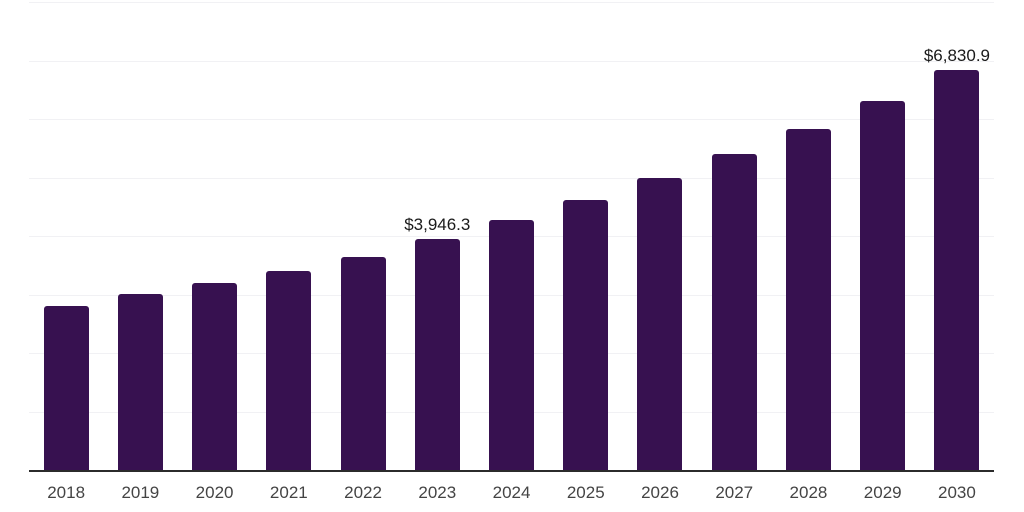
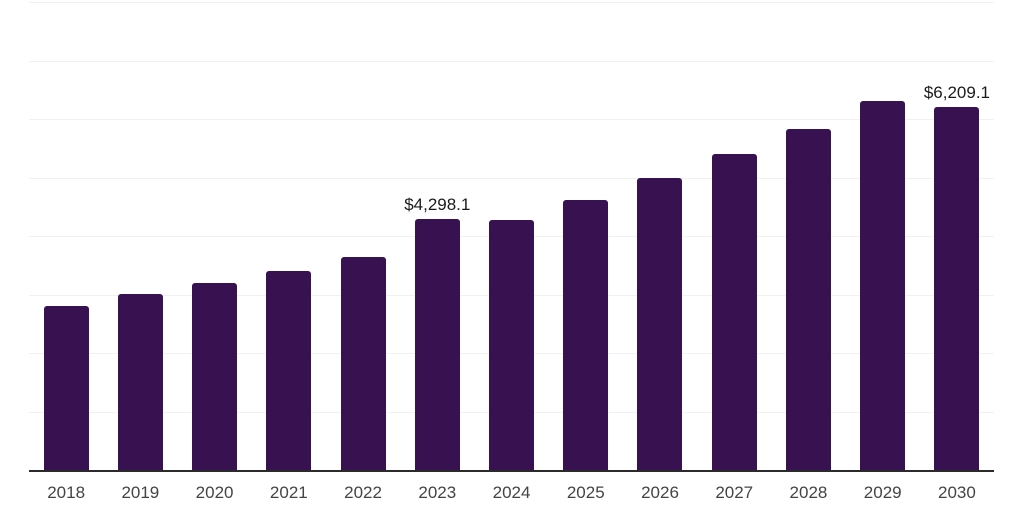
2023: $3,946.3 -> $4,298.1
2030: $6,830.9 -> $6,209.1
